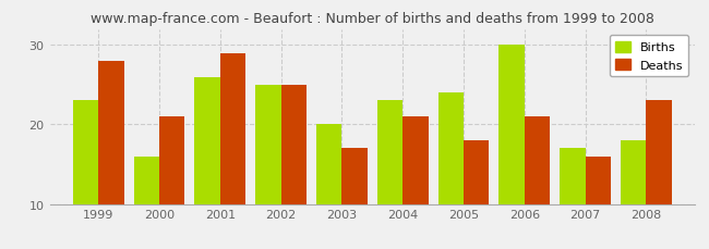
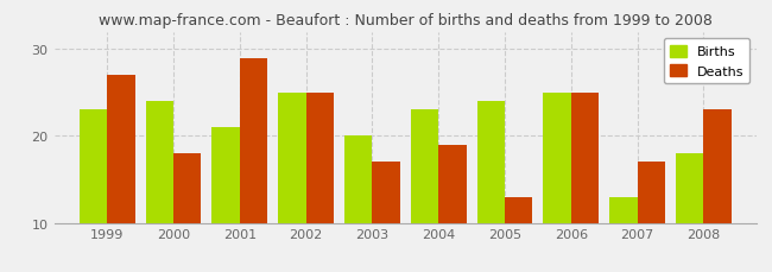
Deaths/1999: 28 -> 27
Births/2000: 16 -> 24
Deaths/2000: 21 -> 18
Births/2001: 26 -> 21
Deaths/2004: 21 -> 19
Deaths/2005: 18 -> 13
Births/2006: 30 -> 25
Deaths/2006: 21 -> 25
Births/2007: 17 -> 13
Deaths/2007: 16 -> 17
